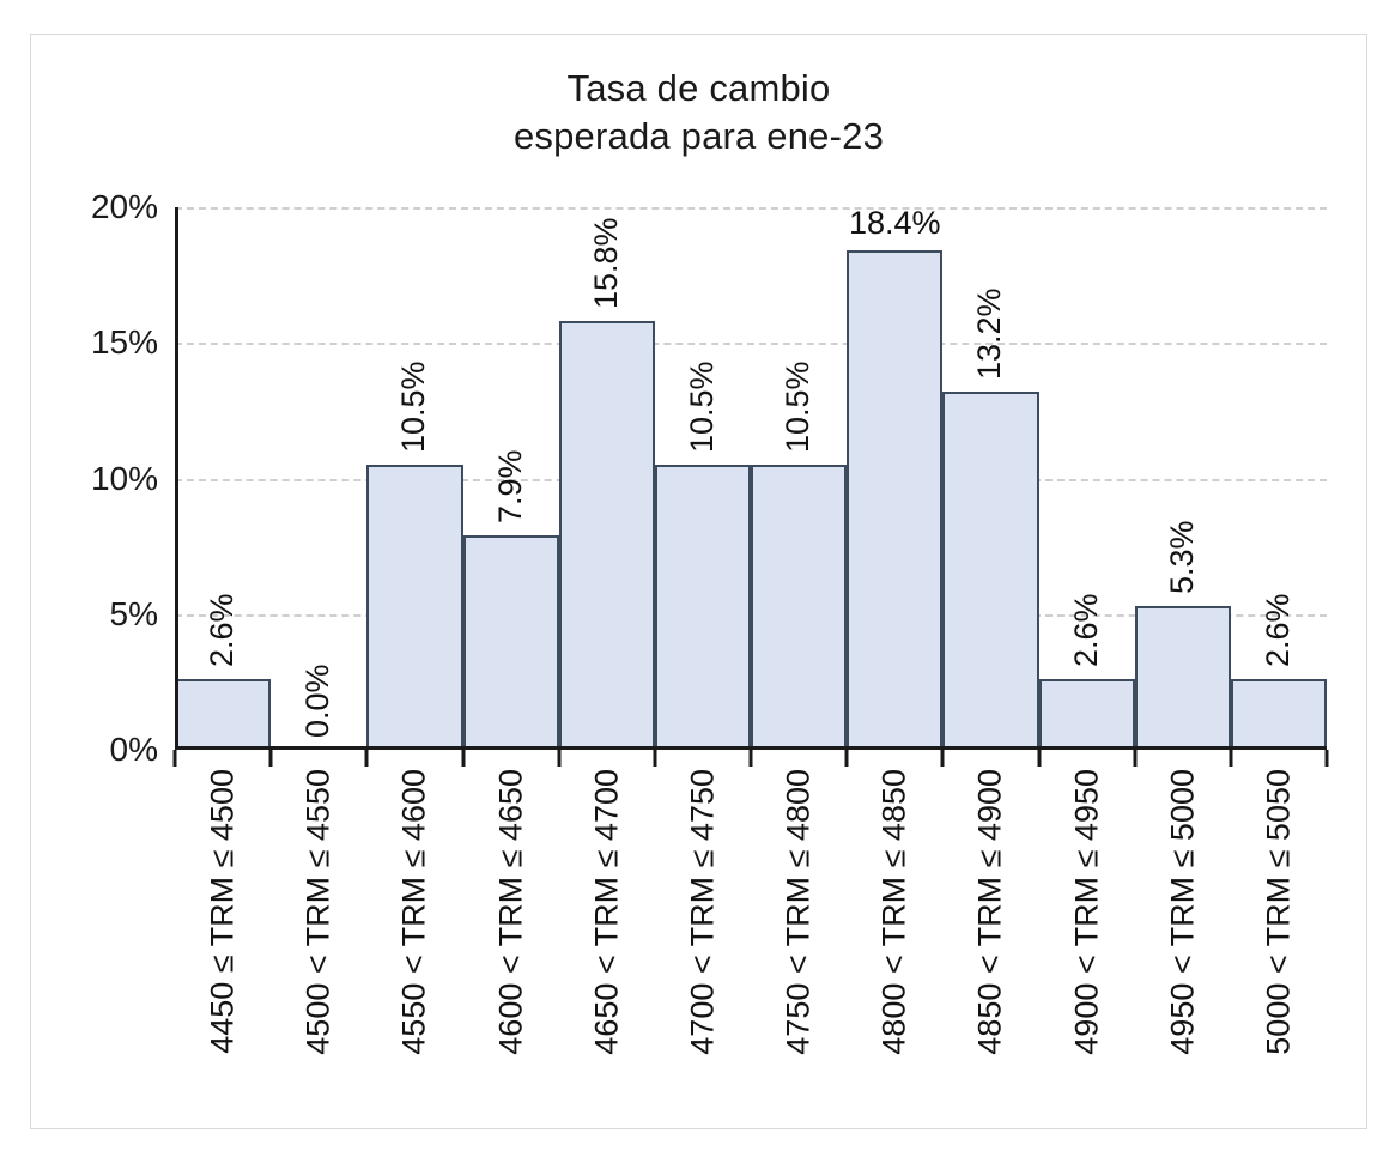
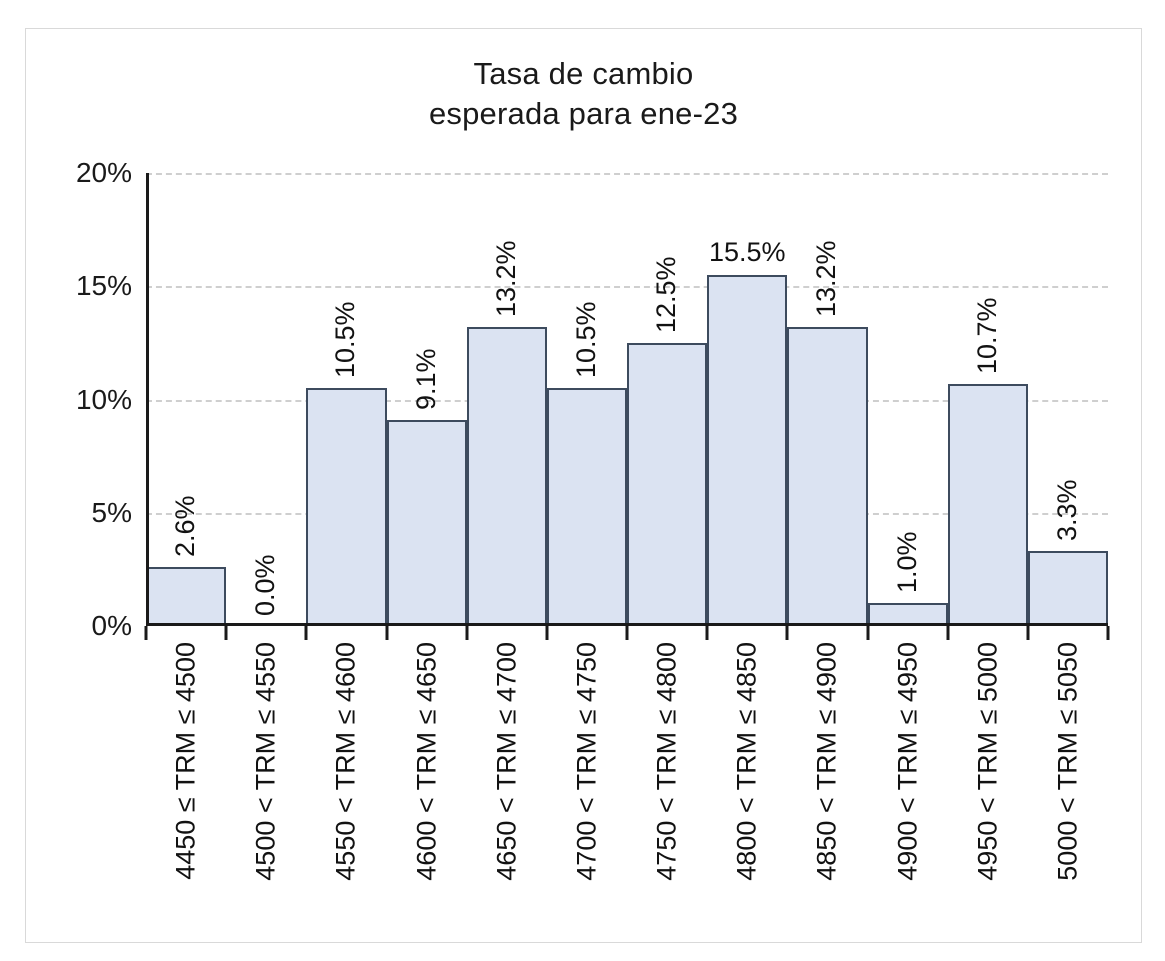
4600 < TRM ≤ 4650: 7.9% -> 9.1%
4650 < TRM ≤ 4700: 15.8% -> 13.2%
4750 < TRM ≤ 4800: 10.5% -> 12.5%
4800 < TRM ≤ 4850: 18.4% -> 15.5%
4900 < TRM ≤ 4950: 2.6% -> 1.0%
4950 < TRM ≤ 5000: 5.3% -> 10.7%
5000 < TRM ≤ 5050: 2.6% -> 3.3%
